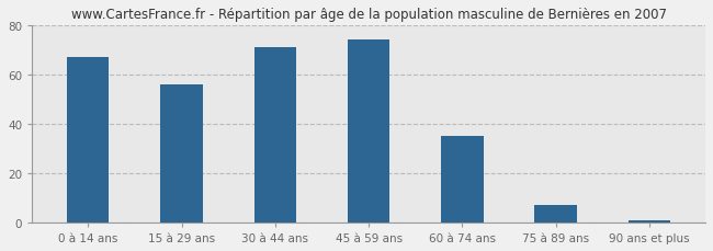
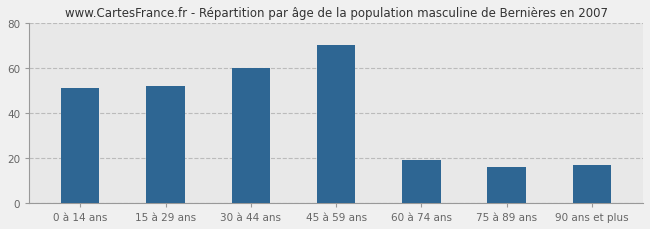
0 à 14 ans: 67 -> 51
15 à 29 ans: 56 -> 52
30 à 44 ans: 71 -> 60
45 à 59 ans: 74 -> 70
60 à 74 ans: 35 -> 19
75 à 89 ans: 7 -> 16
90 ans et plus: 1 -> 17
